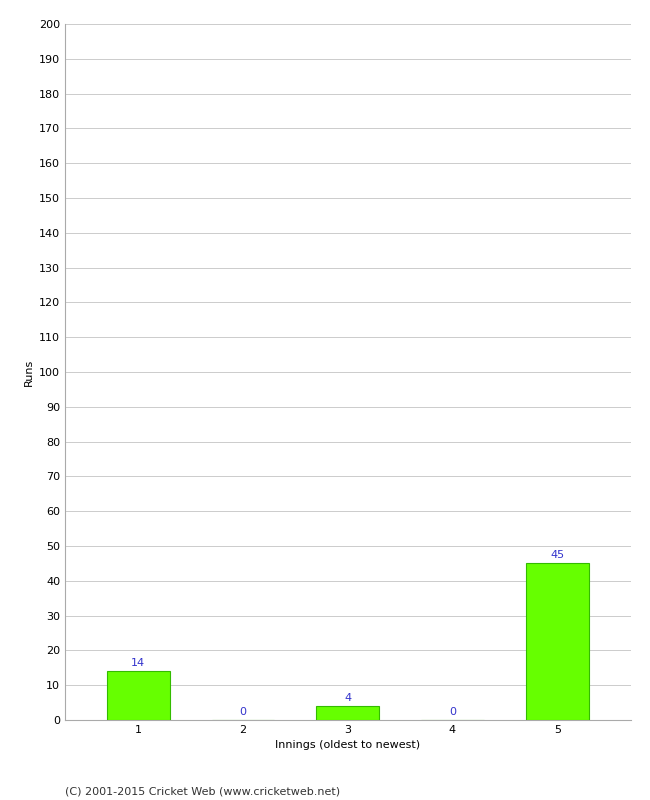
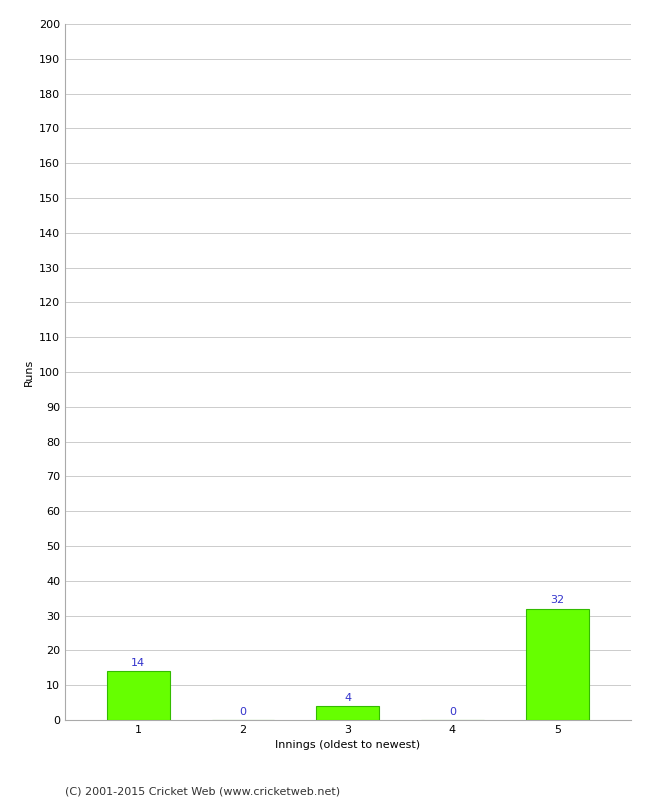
5: 45 -> 32
